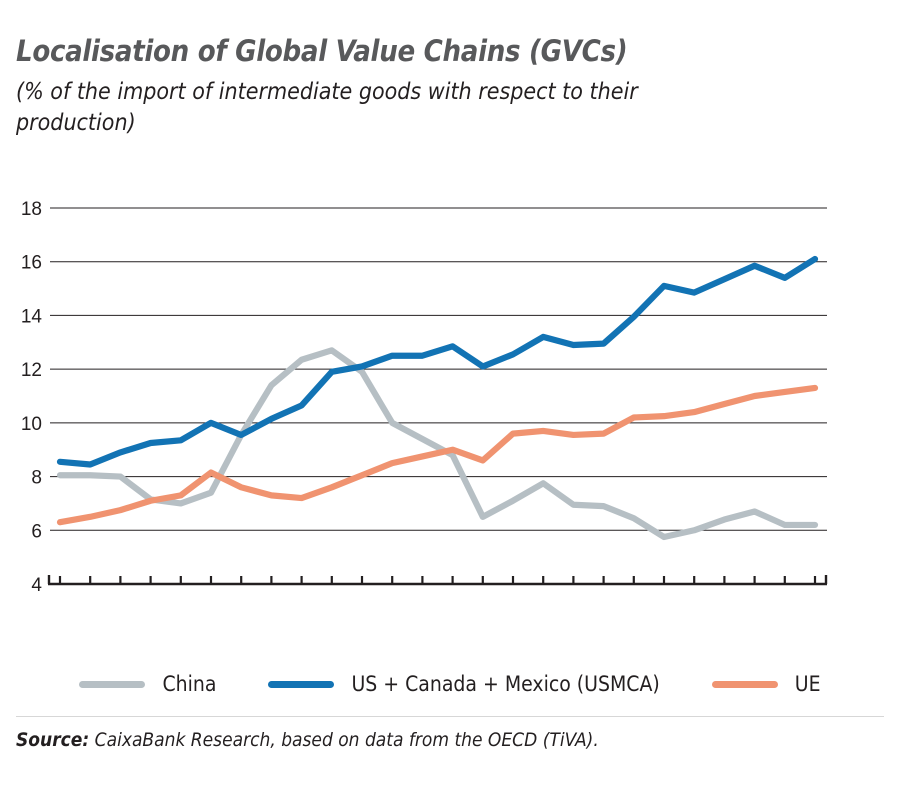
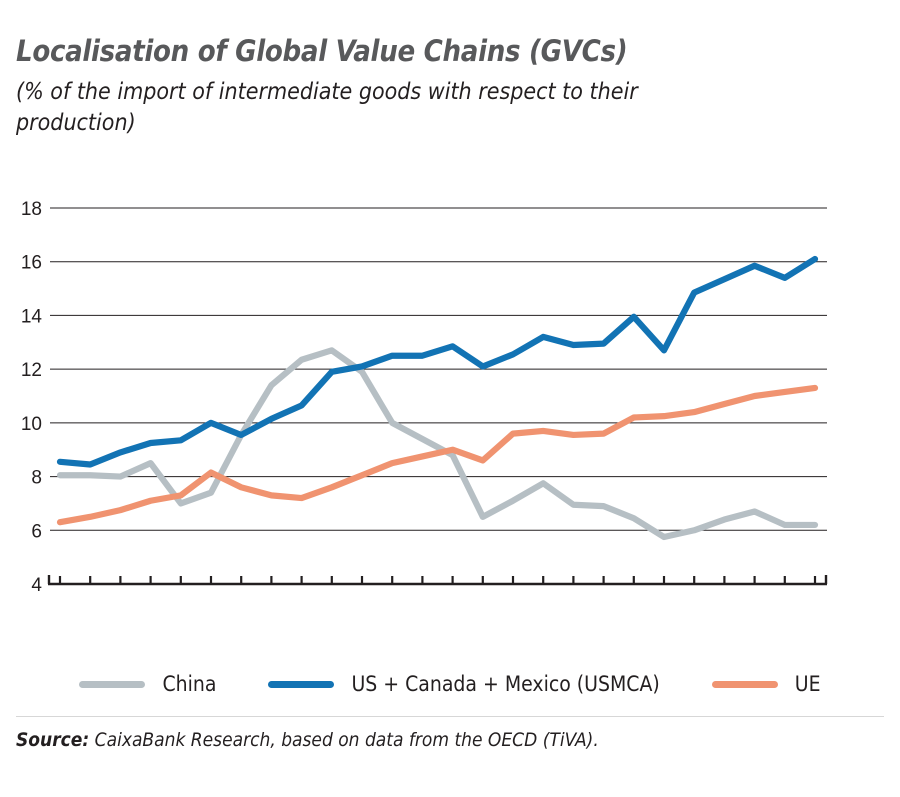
China/1998: 7.2 -> 8.5
US + Canada + Mexico (USMCA)/2015: 15.1 -> 12.7
